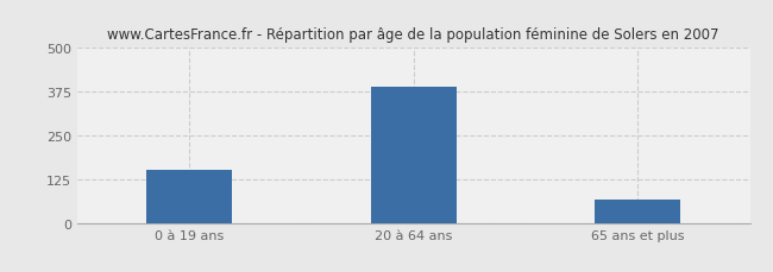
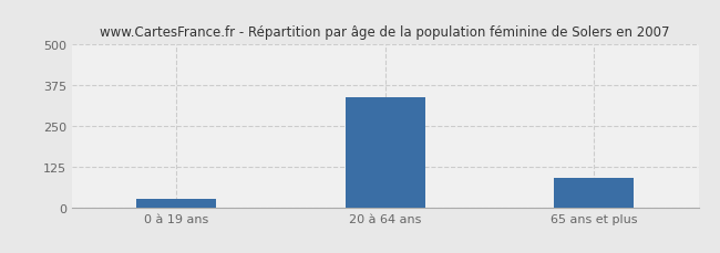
0 à 19 ans: 150 -> 25
20 à 64 ans: 390 -> 340
65 ans et plus: 65 -> 90
